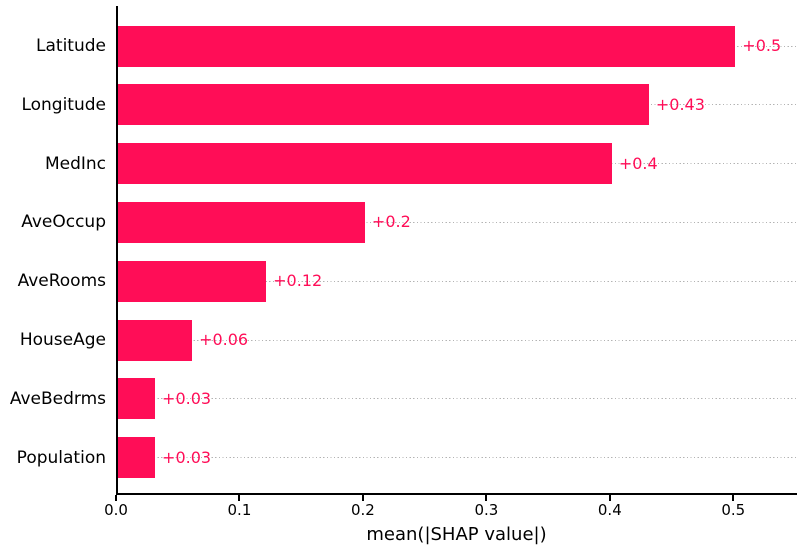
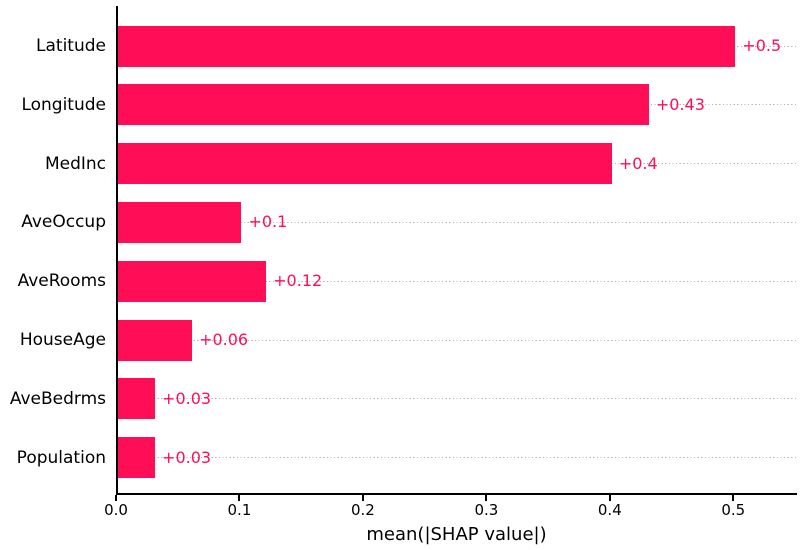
AveOccup: +0.2 -> +0.1
